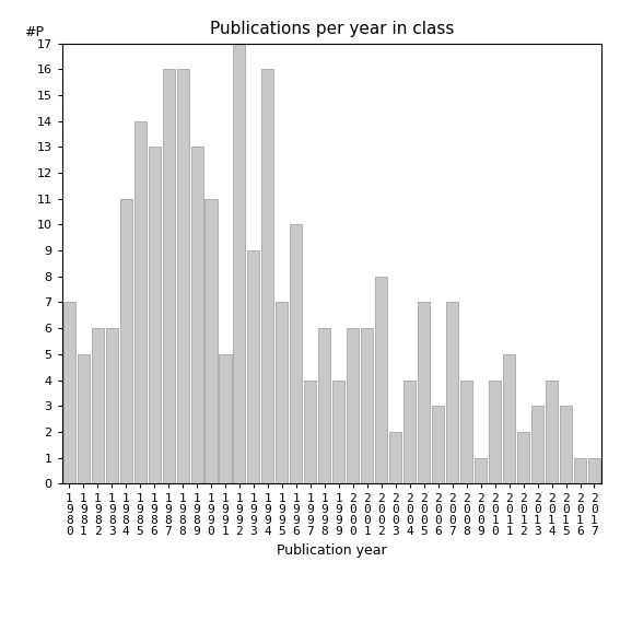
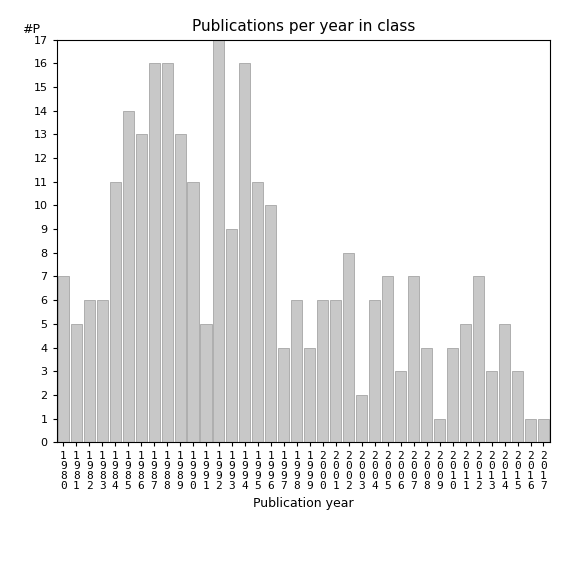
1 9 9 5: 7 -> 11
2 0 0 4: 4 -> 6
2 0 1 2: 2 -> 7
2 0 1 4: 4 -> 5
